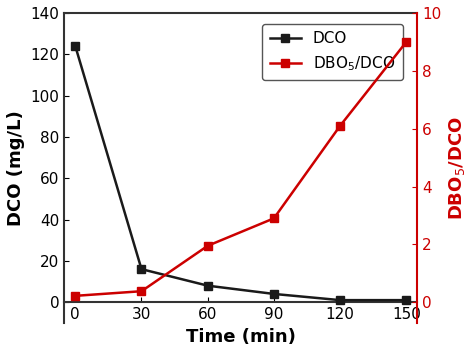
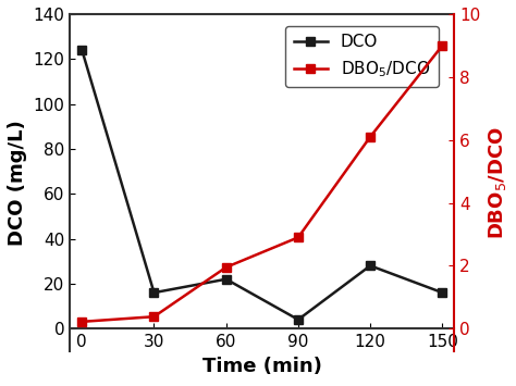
DCO/60: 8 -> 22
DCO/120: 1 -> 28
DCO/150: 1 -> 16
